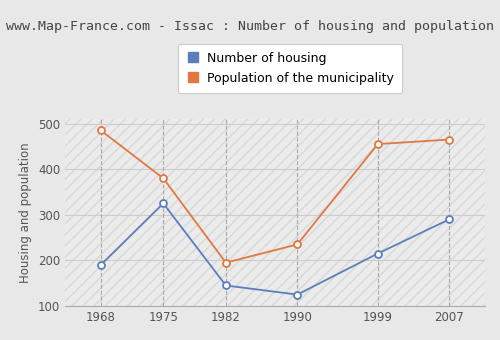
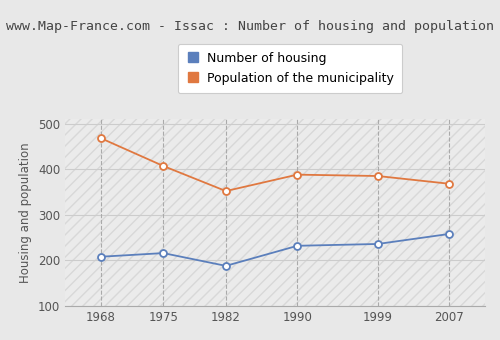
Number of housing/1968: 190 -> 208
Population of the municipality/1968: 485 -> 468
Number of housing/1975: 325 -> 216
Population of the municipality/1975: 380 -> 407
Number of housing/1982: 145 -> 188
Population of the municipality/1982: 195 -> 352
Number of housing/1990: 125 -> 232
Population of the municipality/1990: 235 -> 388
Number of housing/1999: 215 -> 236
Population of the municipality/1999: 455 -> 385
Number of housing/2007: 290 -> 258
Population of the municipality/2007: 465 -> 368
